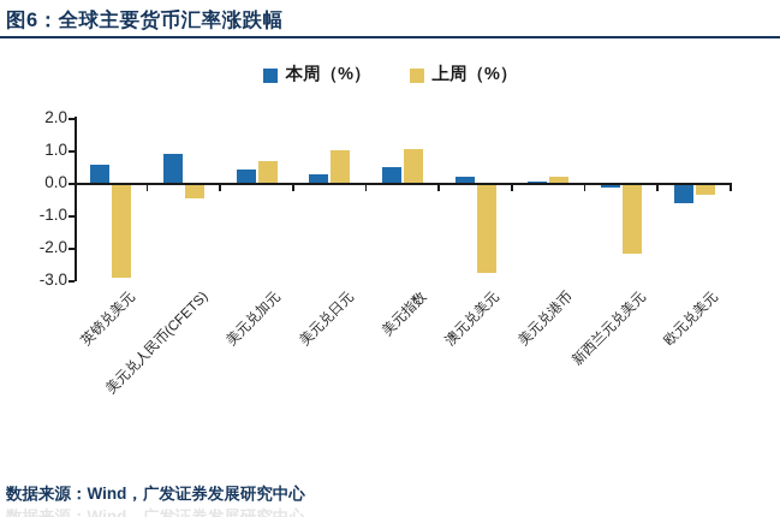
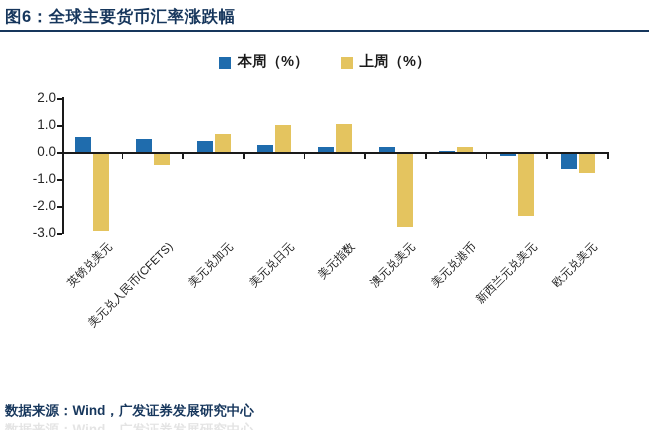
本周（%）/美元兑人民币(CFETS): 0.9 -> 0.5
本周（%）/美元指数: 0.5 -> 0.2
上周（%）/新西兰元兑美元: -2.1 -> -2.3
上周（%）/欧元兑美元: -0.3 -> -0.7
